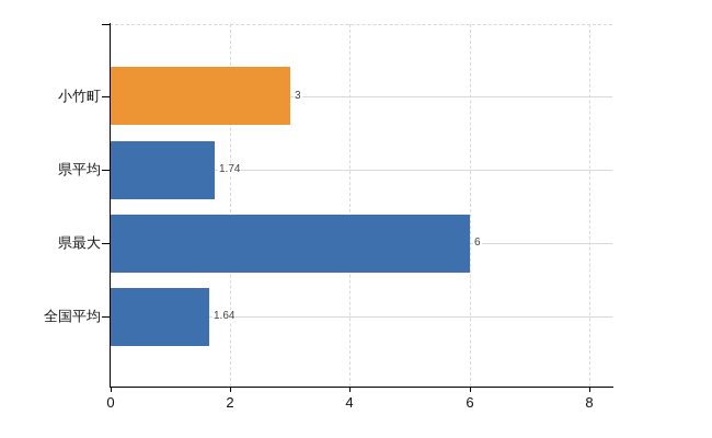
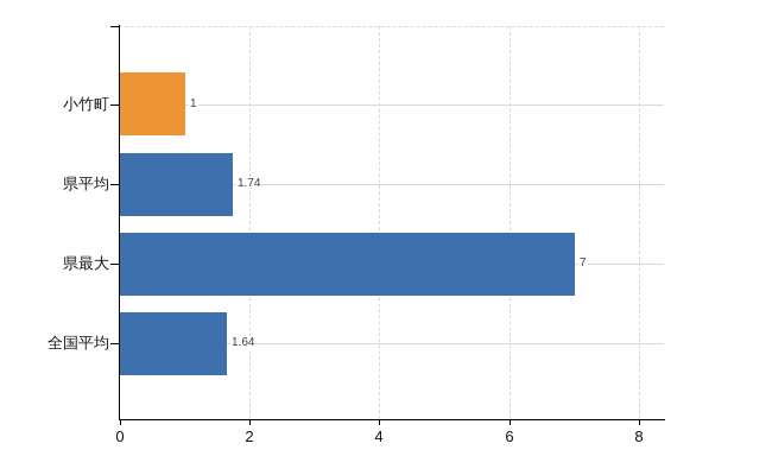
小竹町: 3 -> 1
県最大: 6 -> 7
